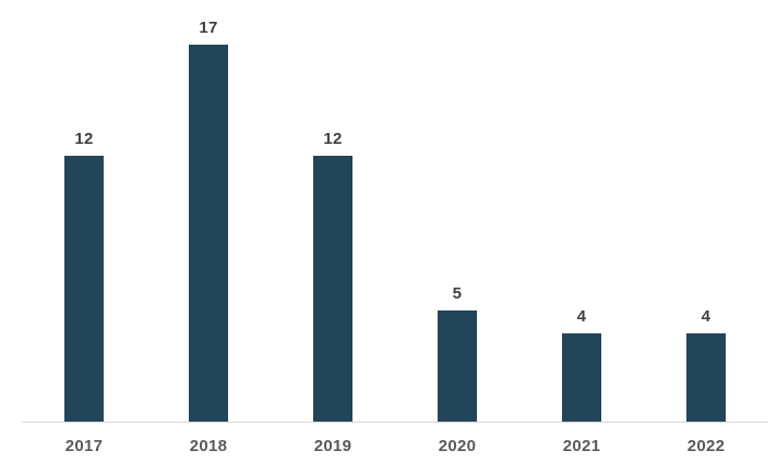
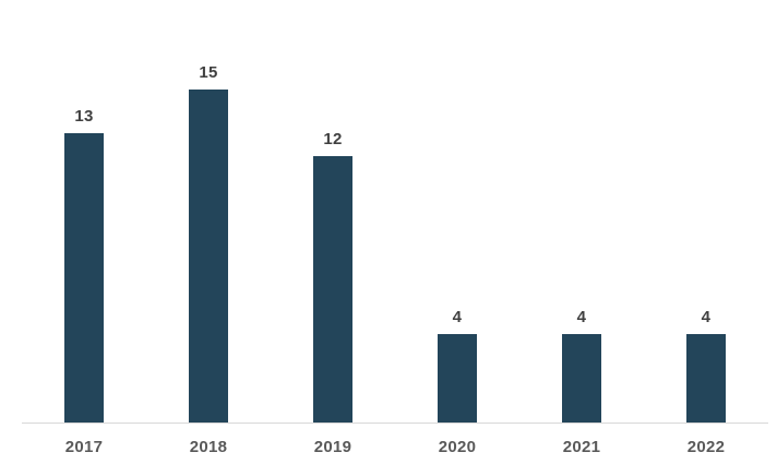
2017: 12 -> 13
2018: 17 -> 15
2020: 5 -> 4
